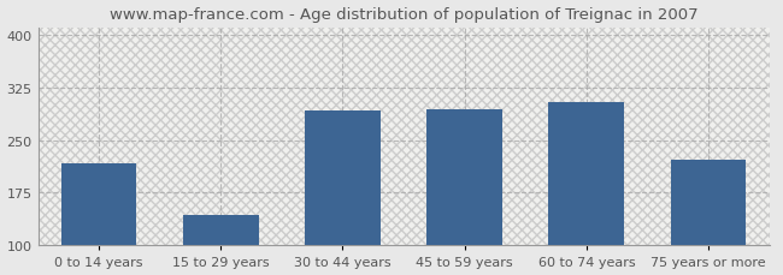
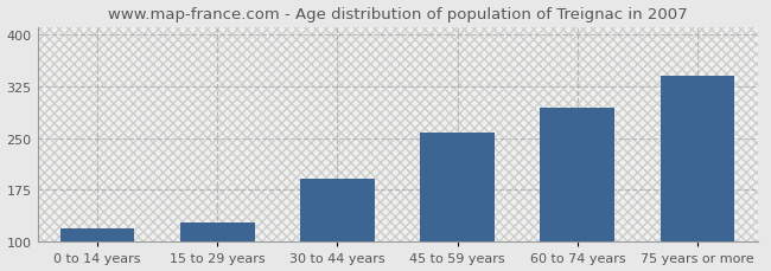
0 to 14 years: 216 -> 120
15 to 29 years: 144 -> 128
30 to 44 years: 292 -> 191
45 to 59 years: 294 -> 258
60 to 74 years: 304 -> 293
75 years or more: 222 -> 340
